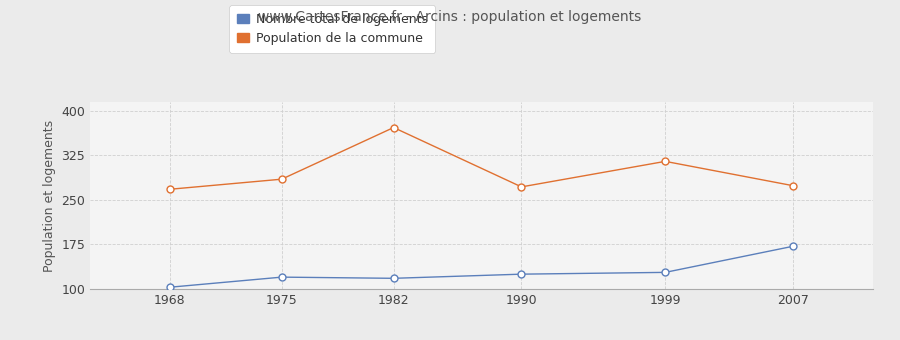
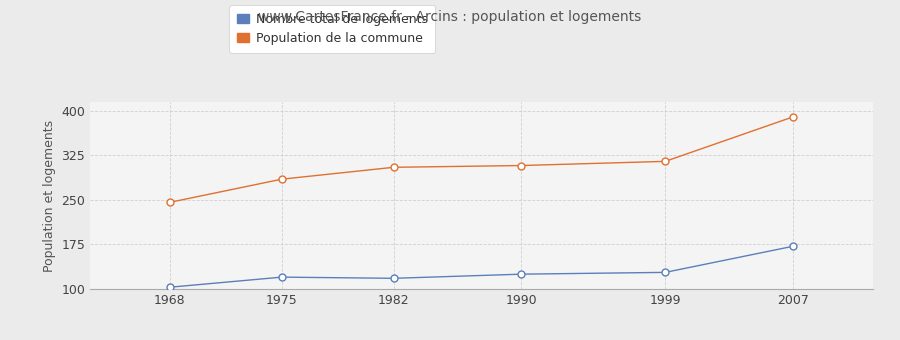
Population de la commune/1968: 268 -> 246
Population de la commune/1982: 372 -> 305
Population de la commune/1990: 272 -> 308
Population de la commune/2007: 274 -> 390
